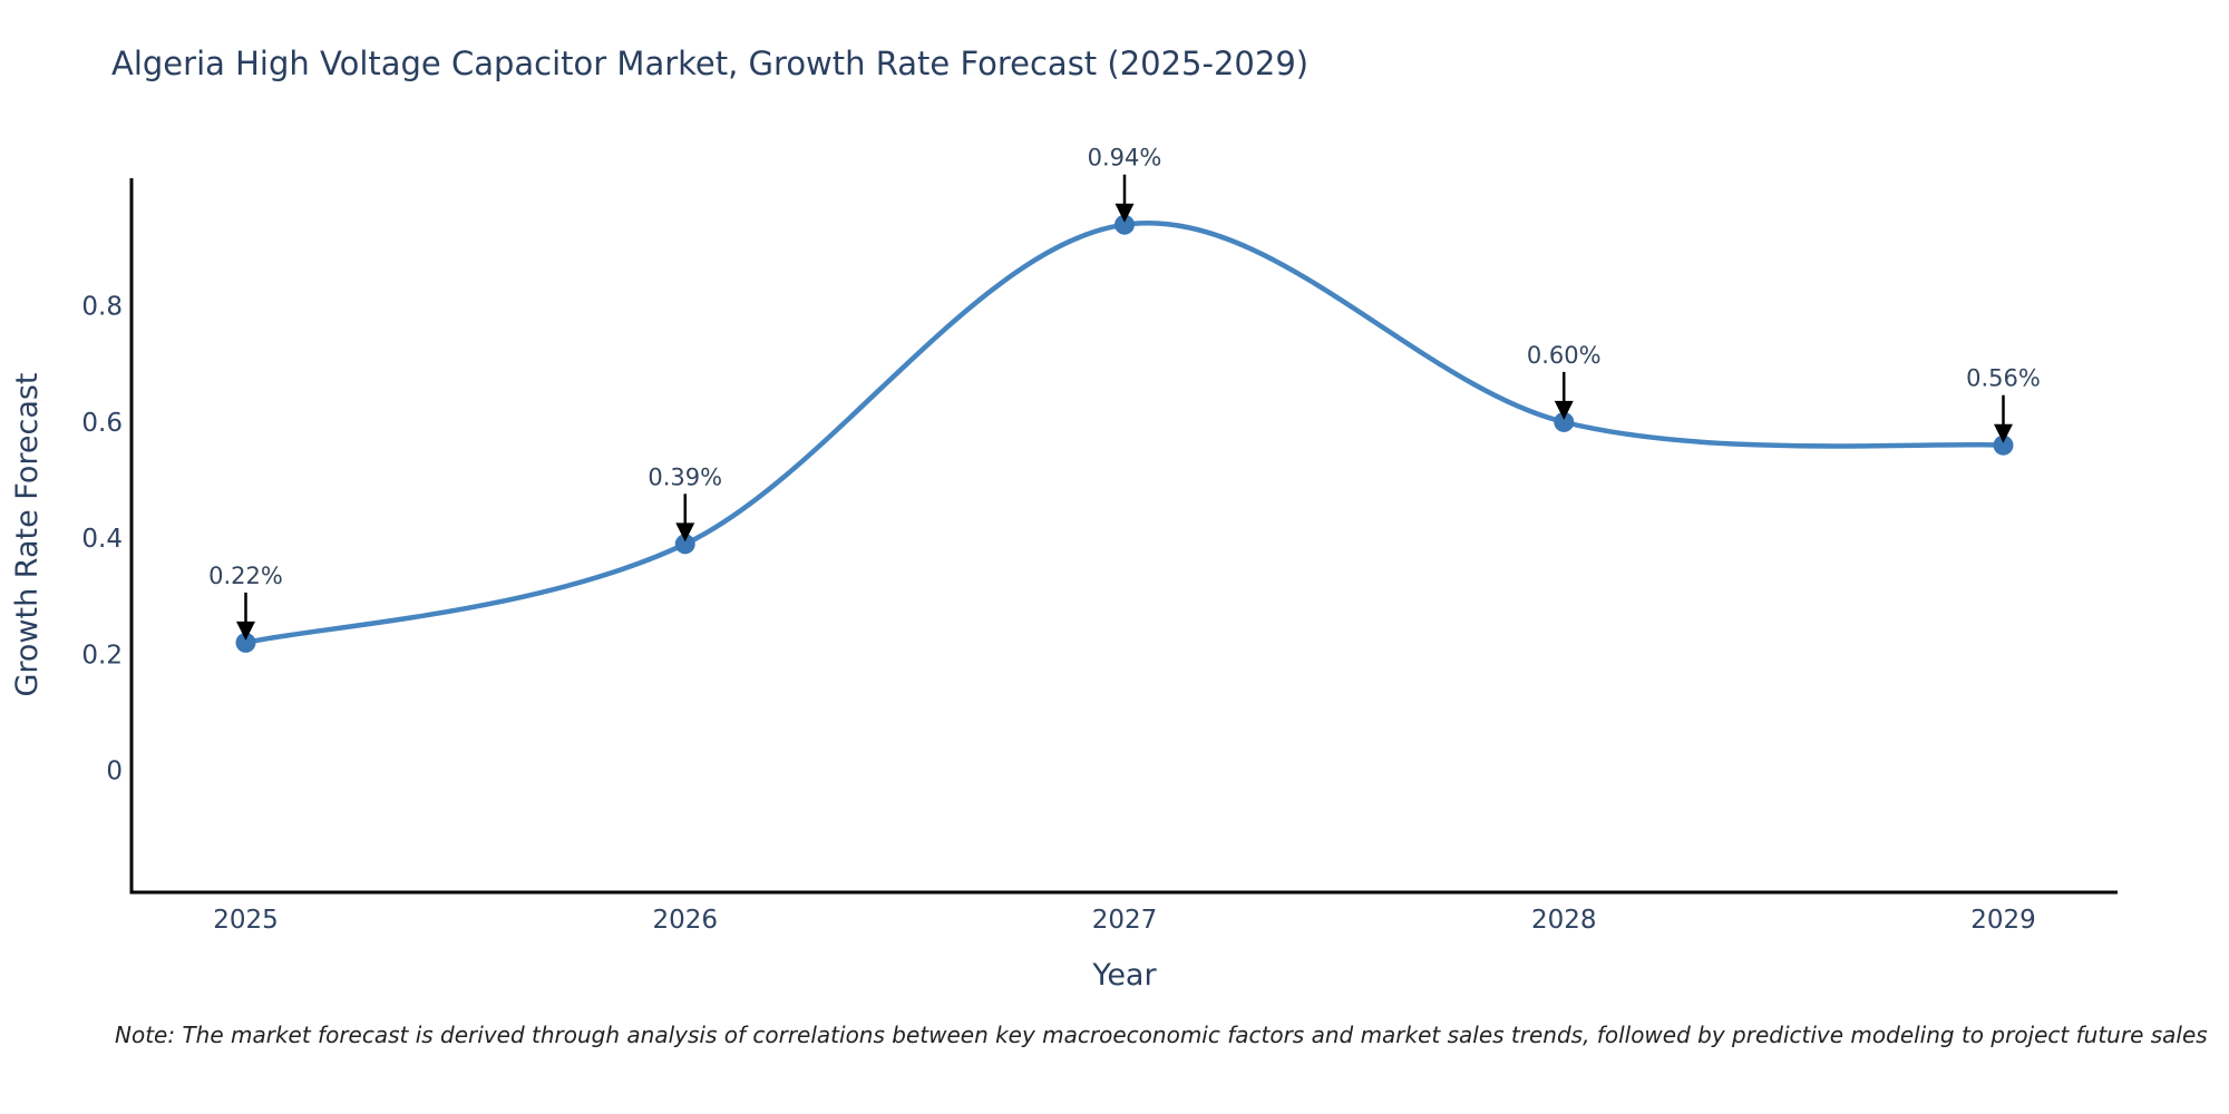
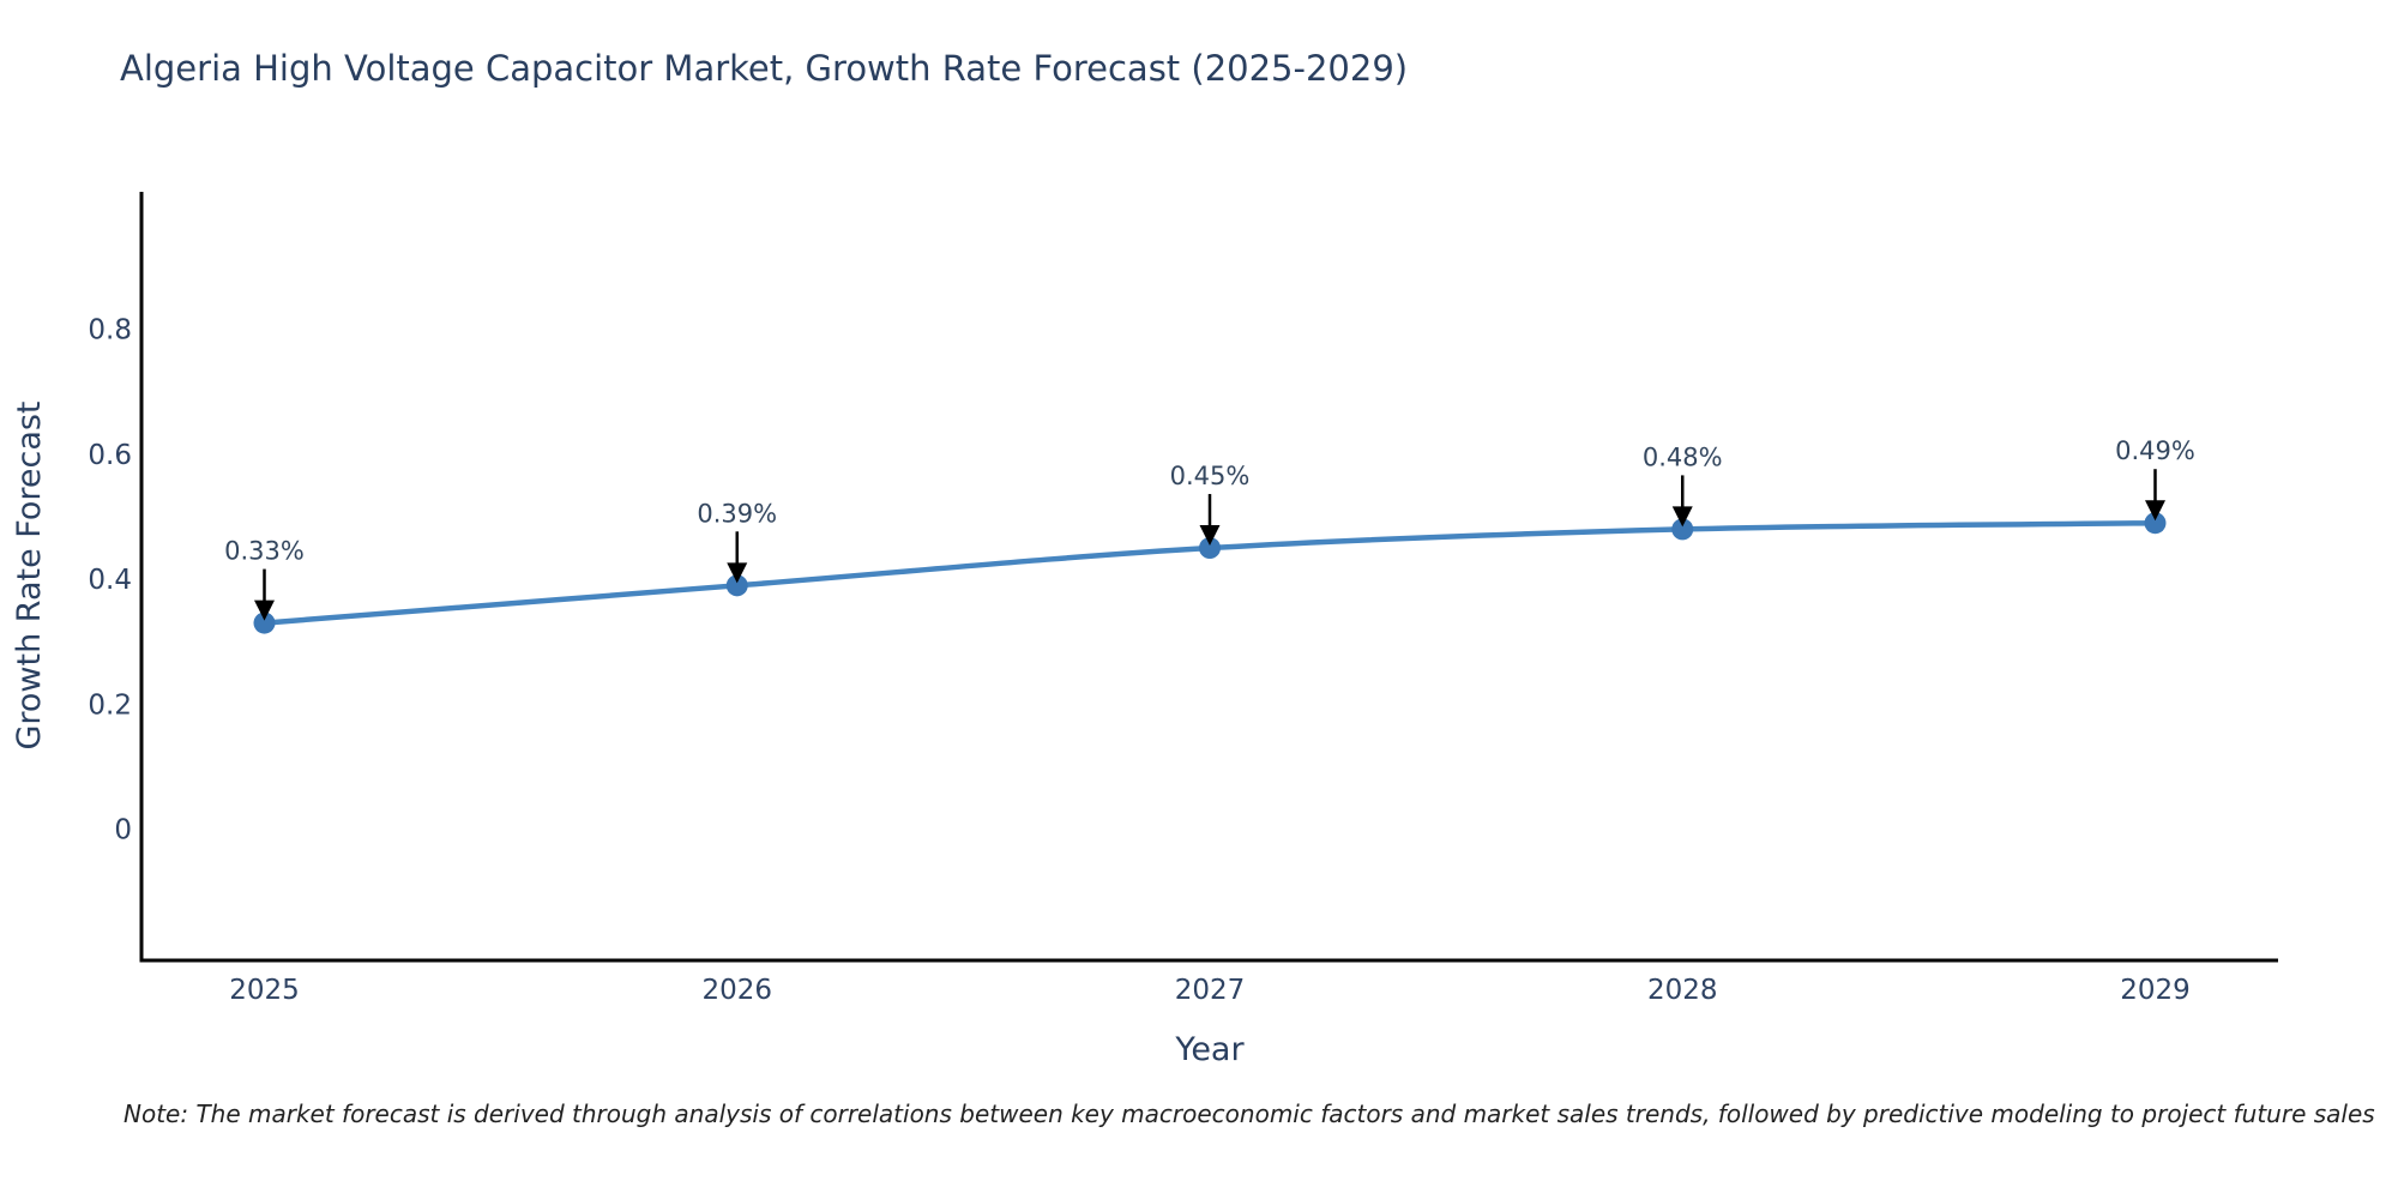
2025: 0.22% -> 0.33%
2027: 0.94% -> 0.45%
2028: 0.60% -> 0.48%
2029: 0.56% -> 0.49%
